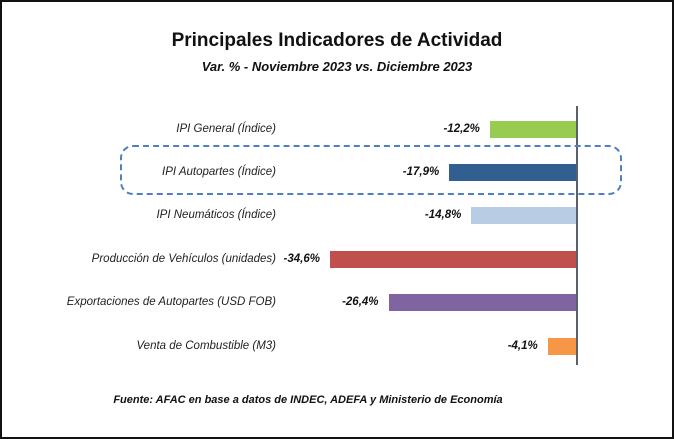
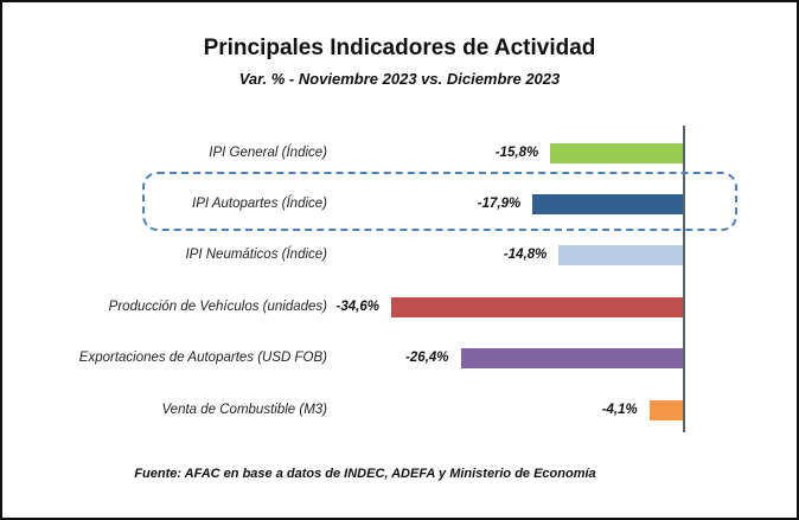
IPI General (Índice): -12,2% -> -15,8%
